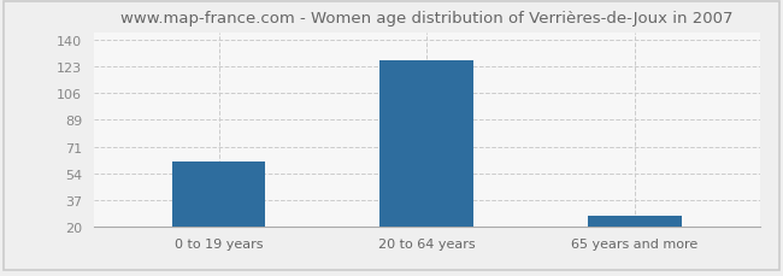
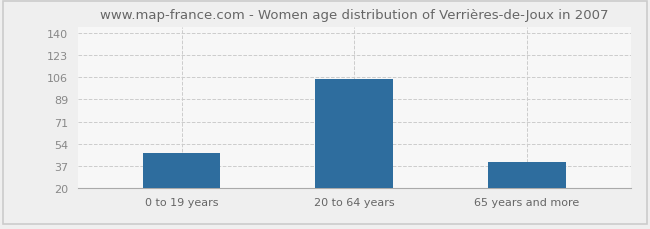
0 to 19 years: 62 -> 47
20 to 64 years: 127 -> 104
65 years and more: 27 -> 40
